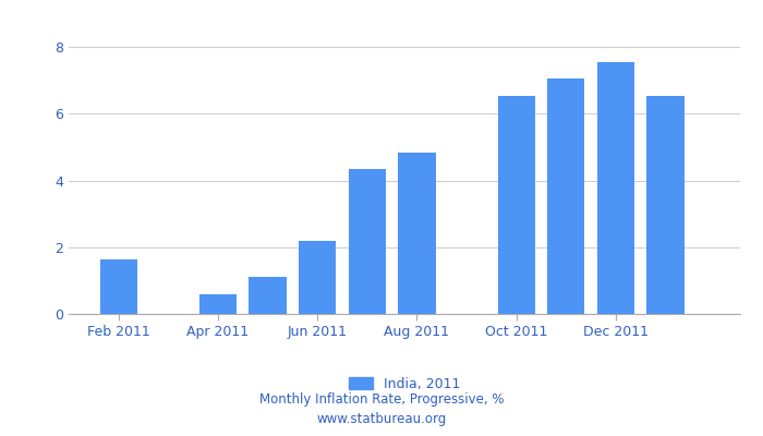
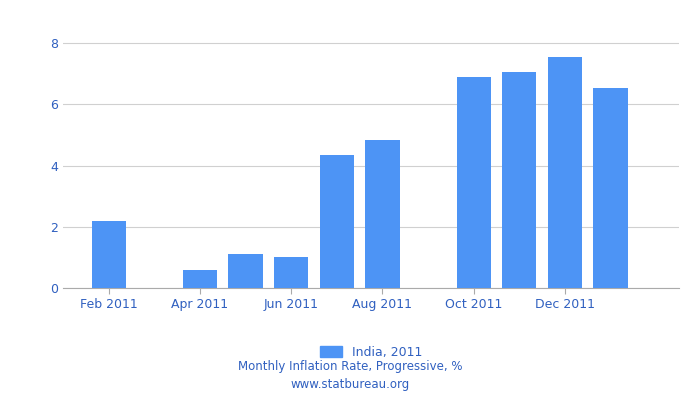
Feb 2011: 1.65 -> 2.20
Jun 2011: 2.20 -> 1.00
Oct 2011: 6.55 -> 6.90
